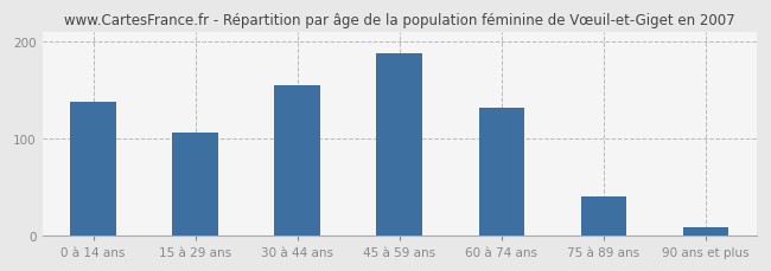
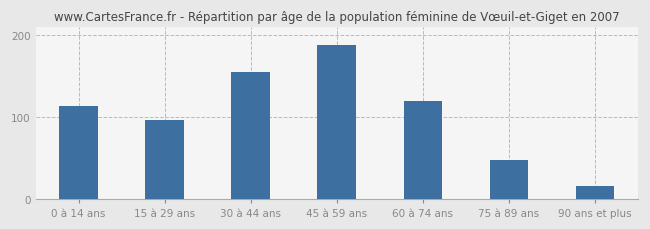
0 à 14 ans: 138 -> 114
15 à 29 ans: 106 -> 96
60 à 74 ans: 132 -> 120
75 à 89 ans: 40 -> 48
90 ans et plus: 8 -> 16
